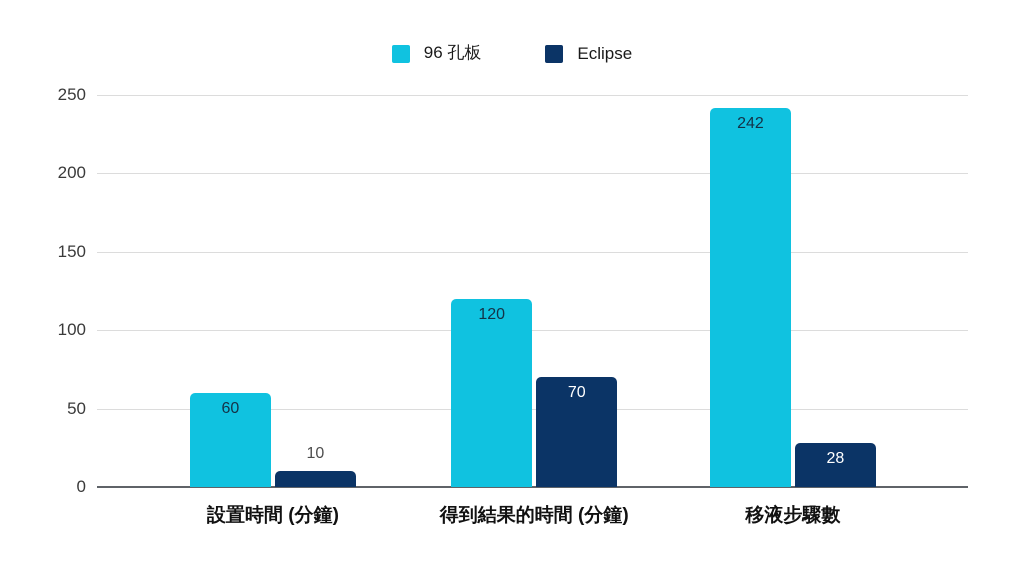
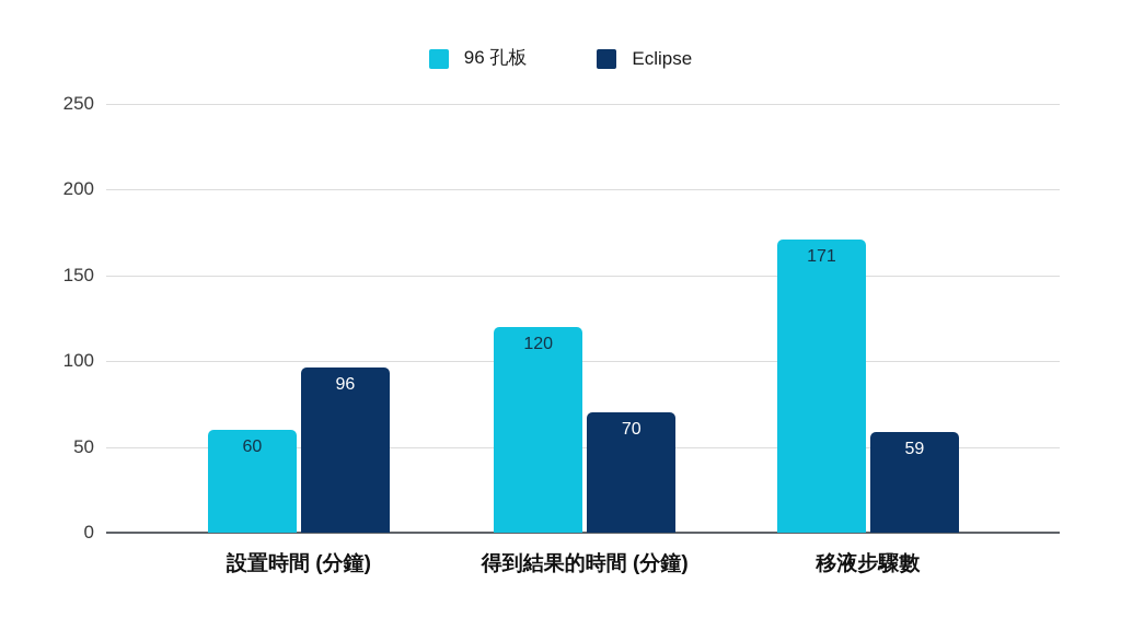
Eclipse/設置時間 (分鐘): 10 -> 96
96 孔板/移液步驟數: 242 -> 171
Eclipse/移液步驟數: 28 -> 59
